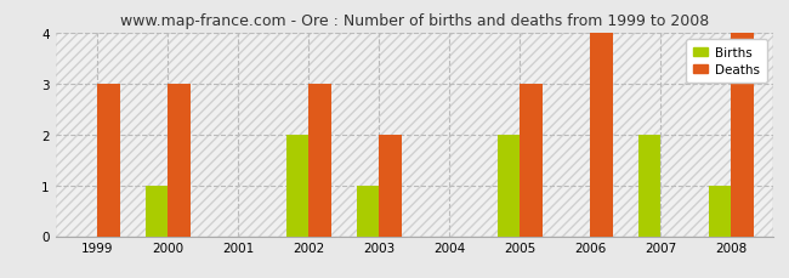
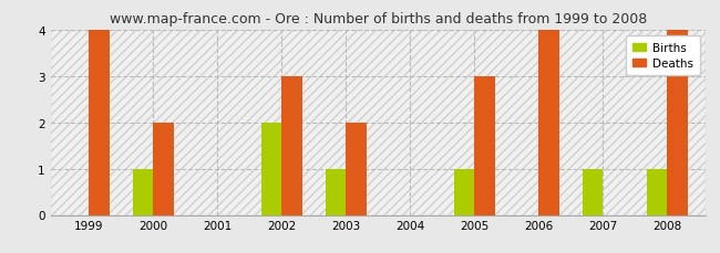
Deaths/1999: 3 -> 4
Deaths/2000: 3 -> 2
Births/2005: 2 -> 1
Births/2007: 2 -> 1
